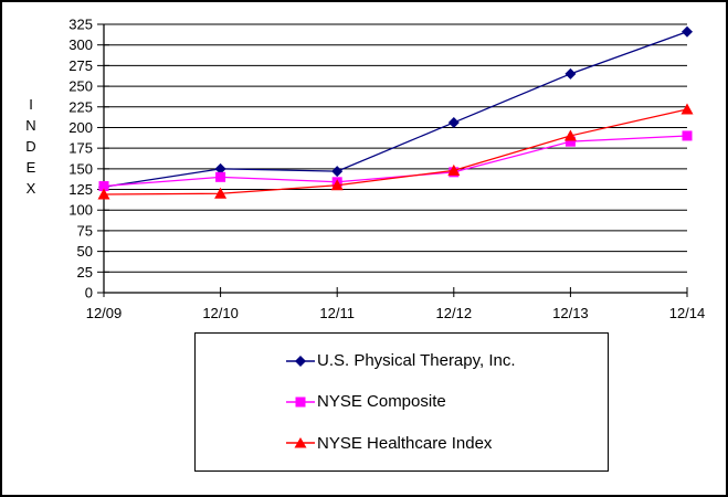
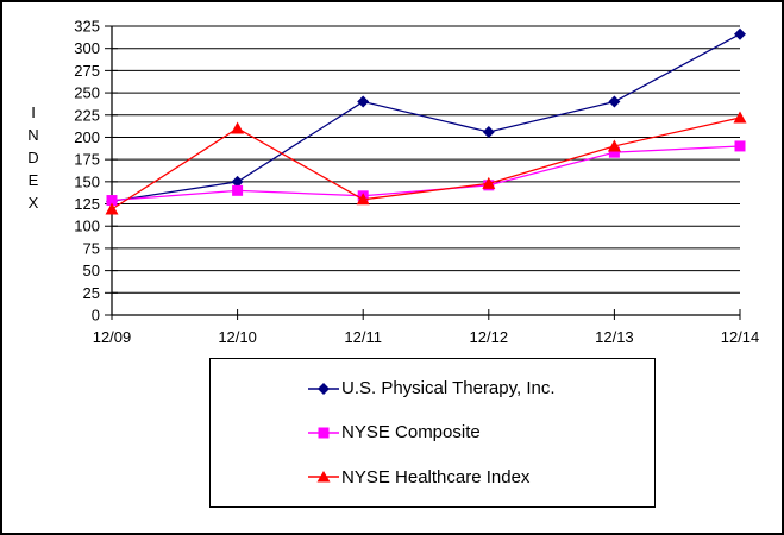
NYSE Healthcare Index/12/10: 120 -> 210
U.S. Physical Therapy, Inc./12/11: 150 -> 240
U.S. Physical Therapy, Inc./12/13: 260 -> 240
